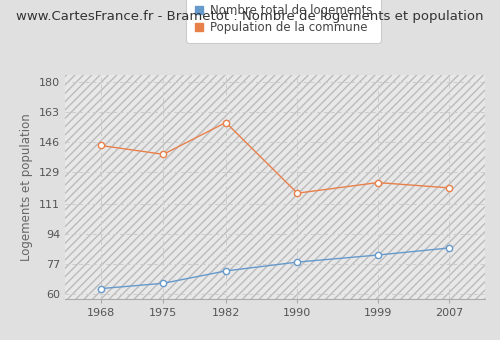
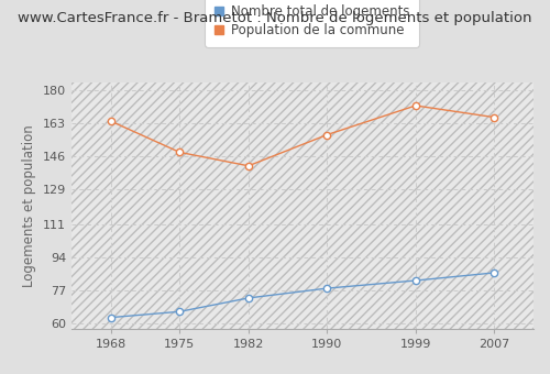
Population de la commune/1968: 144 -> 164
Population de la commune/1975: 139 -> 148
Population de la commune/1982: 157 -> 141
Population de la commune/1990: 117 -> 157
Population de la commune/1999: 123 -> 172
Population de la commune/2007: 120 -> 166
